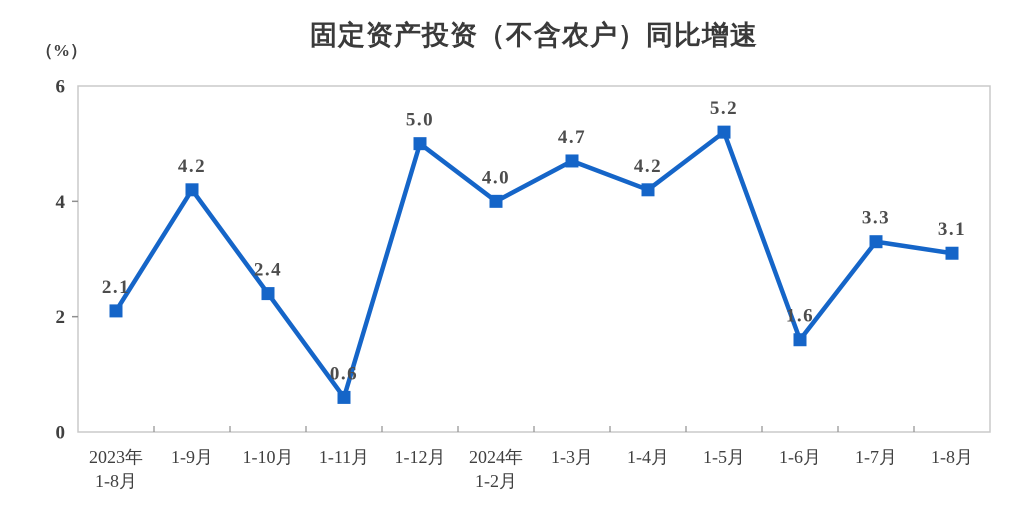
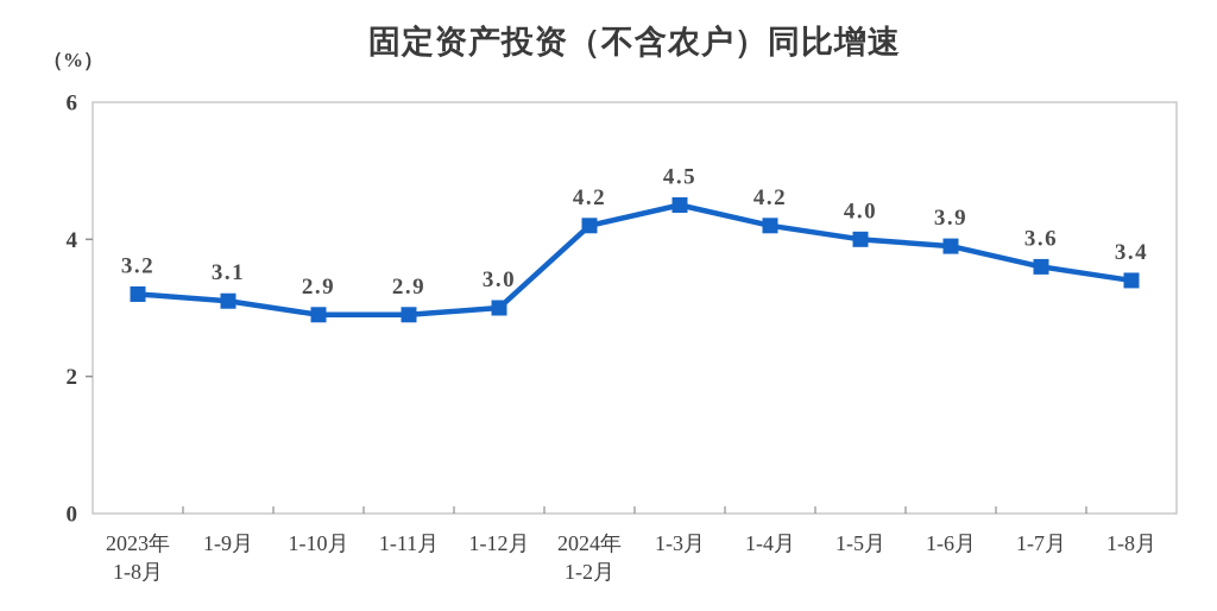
2023年 1-8月: 2.1 -> 3.2
1-9月: 4.2 -> 3.1
1-10月: 2.4 -> 2.9
1-11月: 0.6 -> 2.9
1-12月: 5.0 -> 3.0
2024年 1-2月: 4.0 -> 4.2
1-3月: 4.7 -> 4.5
1-5月: 5.2 -> 4.0
1-6月: 1.6 -> 3.9
1-7月: 3.3 -> 3.6
1-8月: 3.1 -> 3.4
